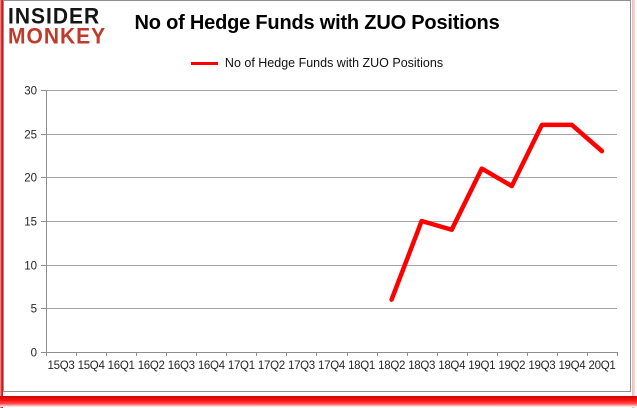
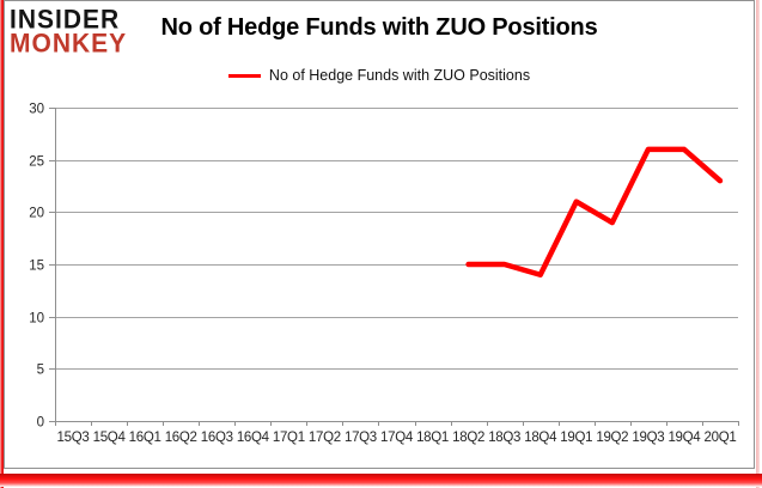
18Q2: 6 -> 15
